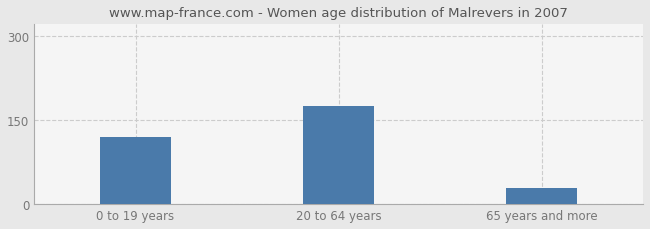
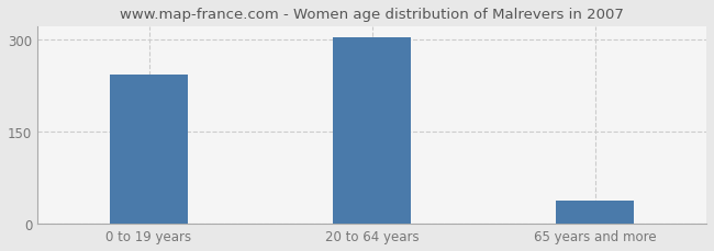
0 to 19 years: 120 -> 242
20 to 64 years: 175 -> 302
65 years and more: 28 -> 38
